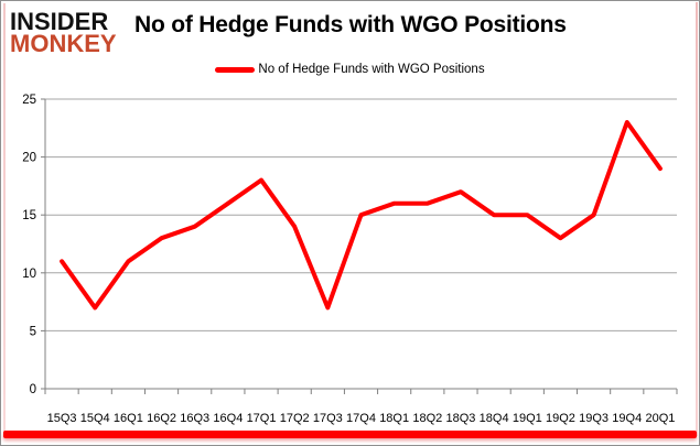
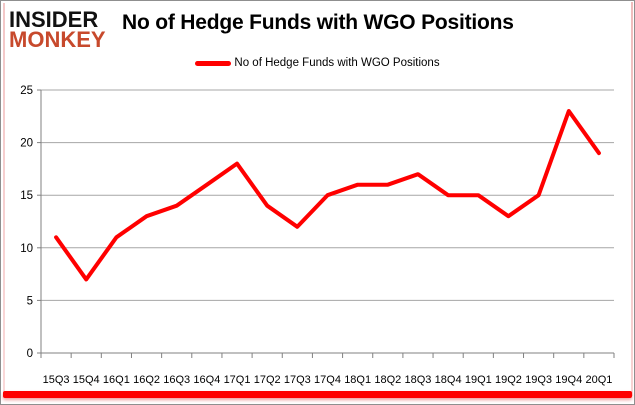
17Q3: 7 -> 12
